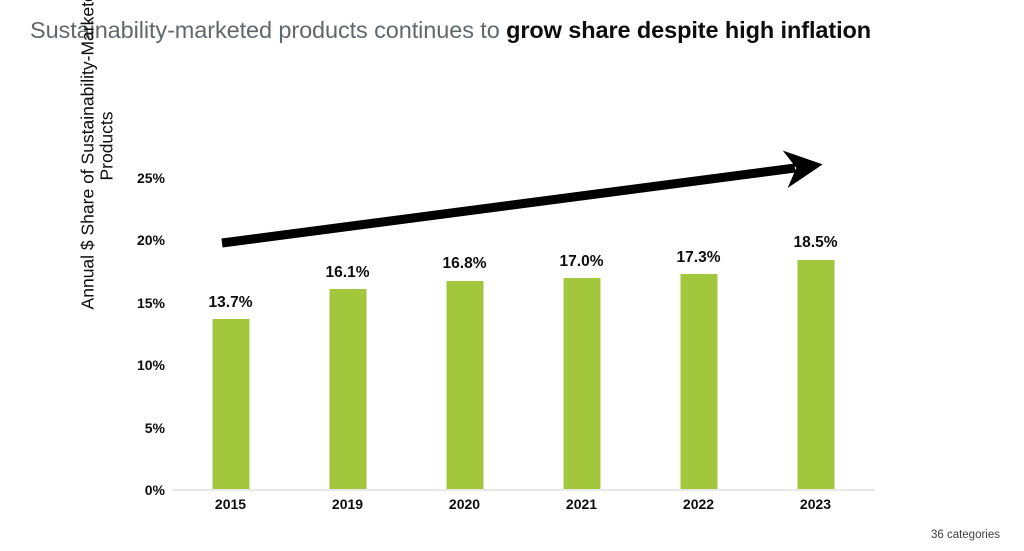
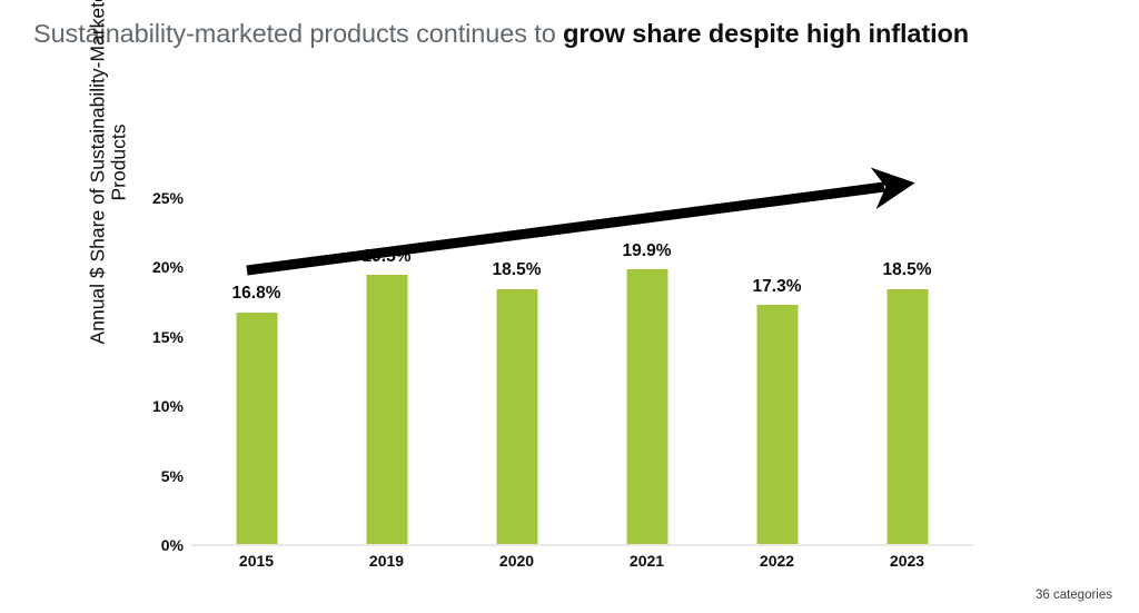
2015: 13.7% -> 16.8%
2019: 16.1% -> 19.5%
2020: 16.8% -> 18.5%
2021: 17.0% -> 19.9%
